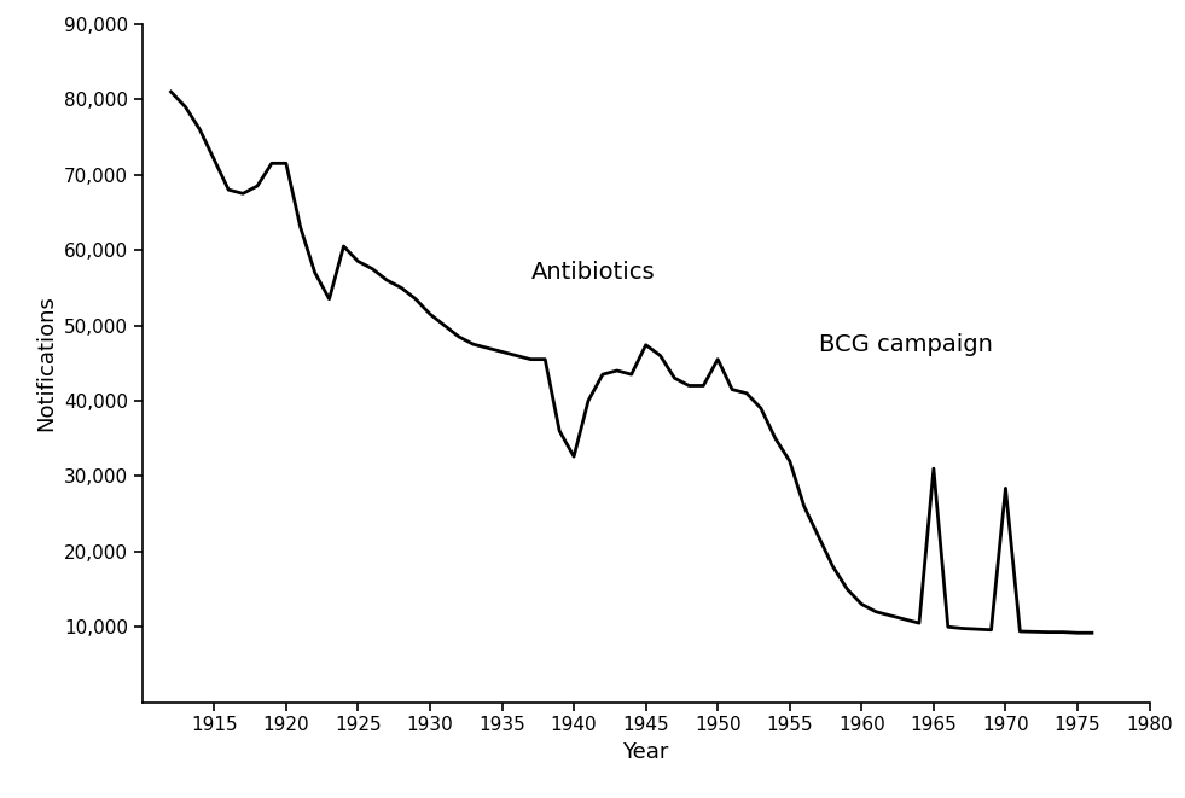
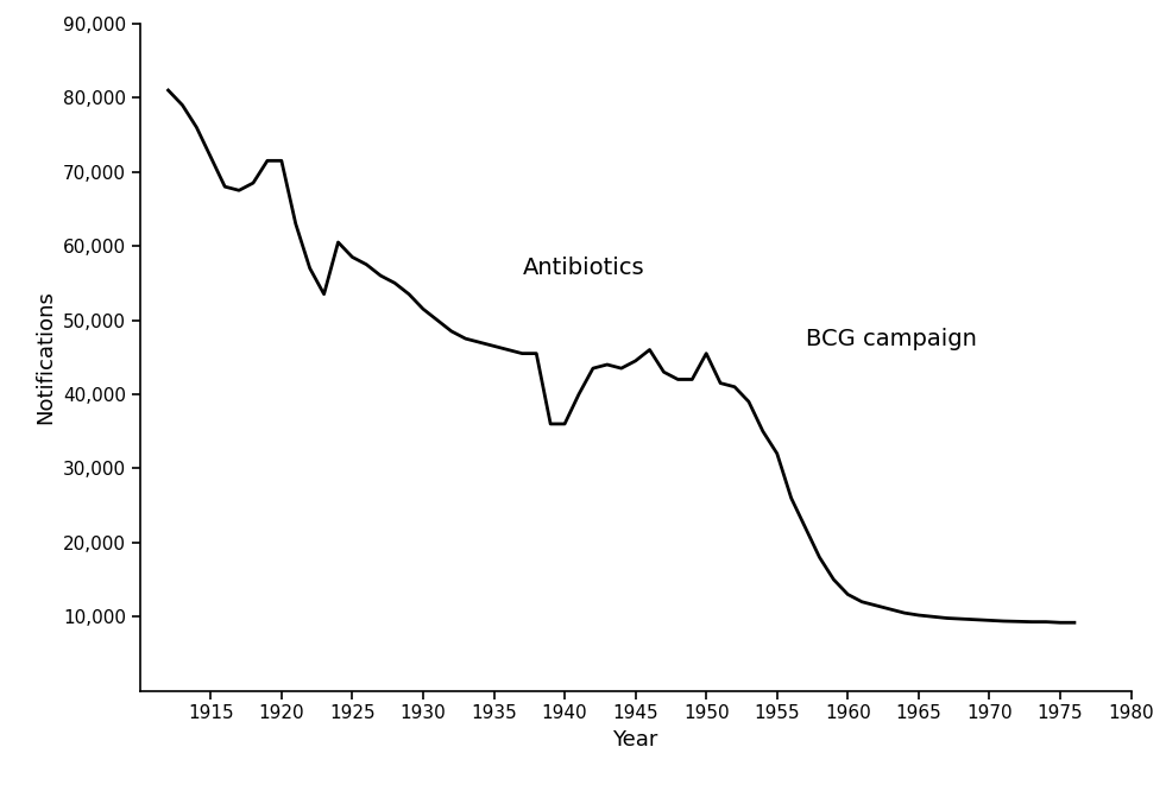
1940: 32,600 -> 36,000
1945: 47,400 -> 44,500
1965: 31,000 -> 10,200
1970: 28,400 -> 9,500
